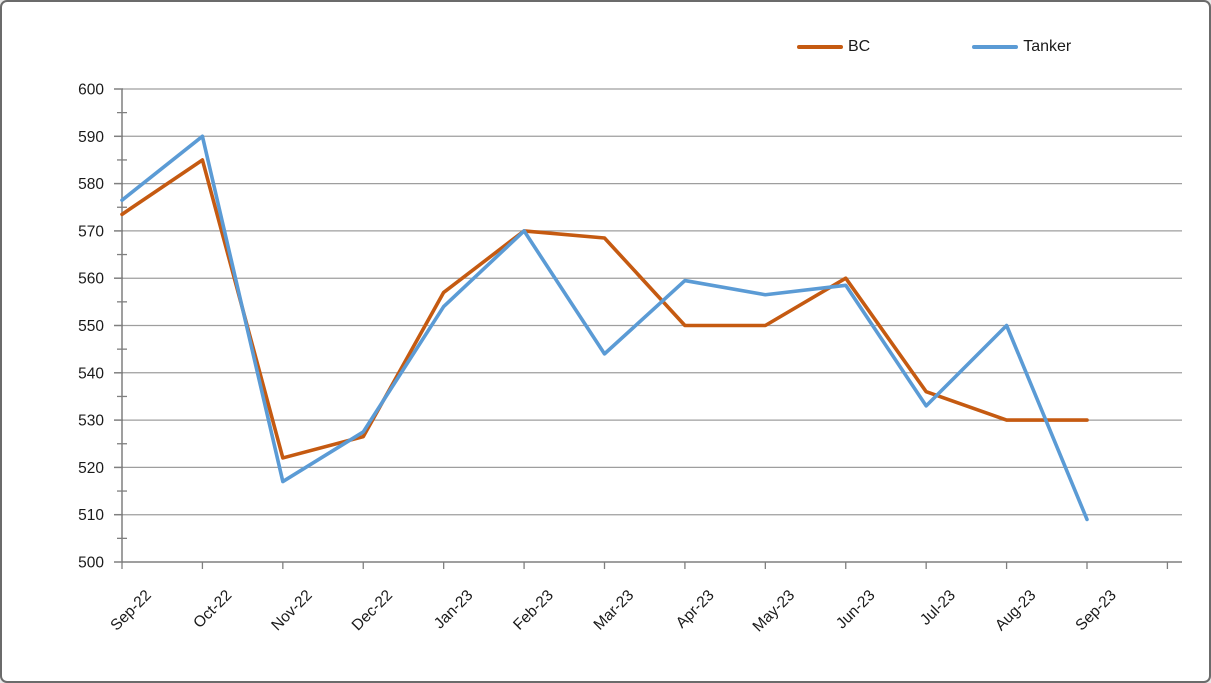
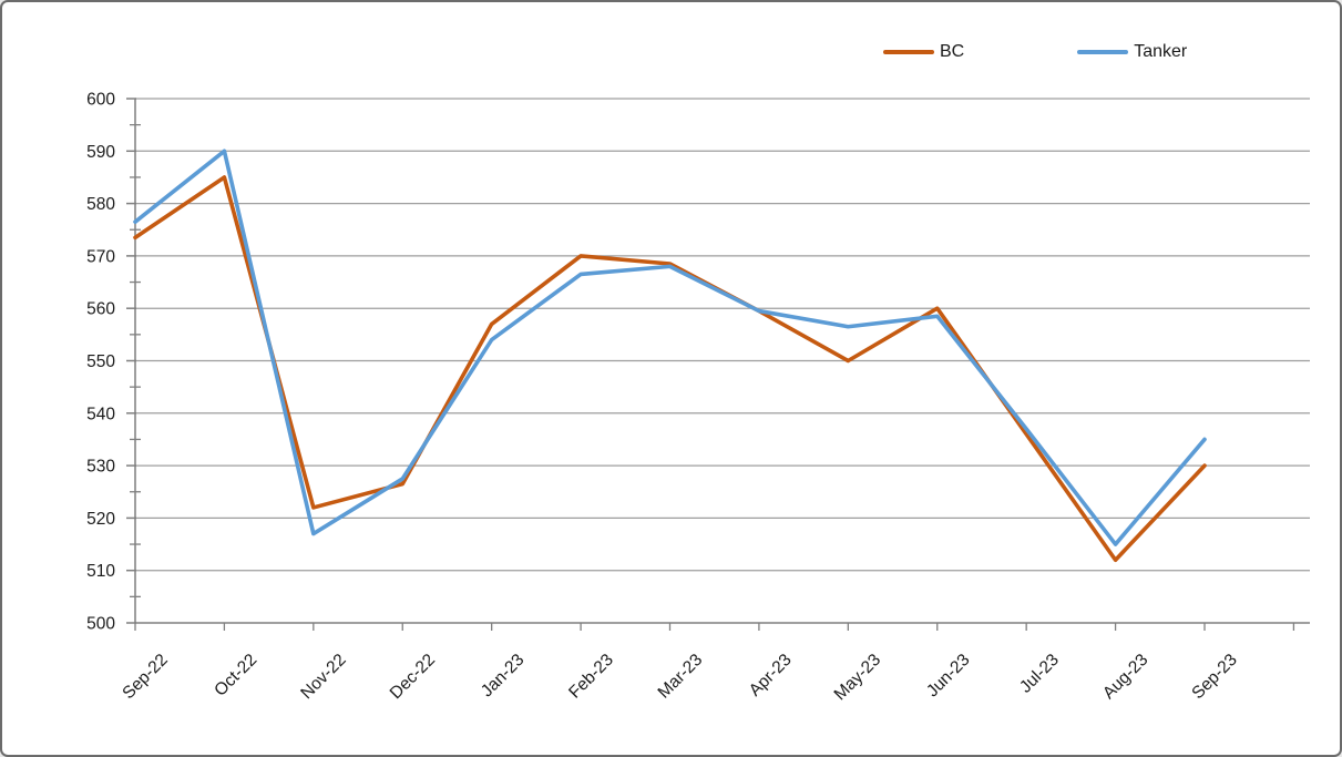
Tanker/Feb-23: 570 -> 566
Tanker/Mar-23: 544 -> 568
BC/Apr-23: 550 -> 560
Tanker/Jul-23: 533 -> 537
BC/Aug-23: 530 -> 512
Tanker/Aug-23: 550 -> 515
Tanker/Sep-23: 509 -> 535
